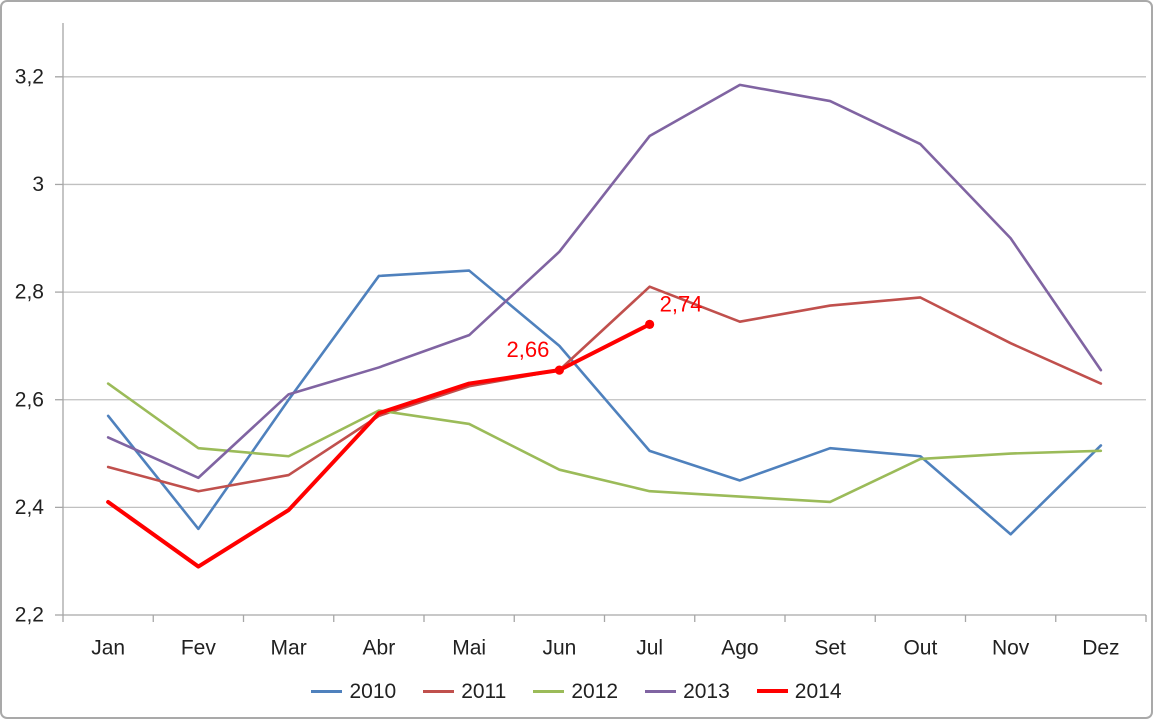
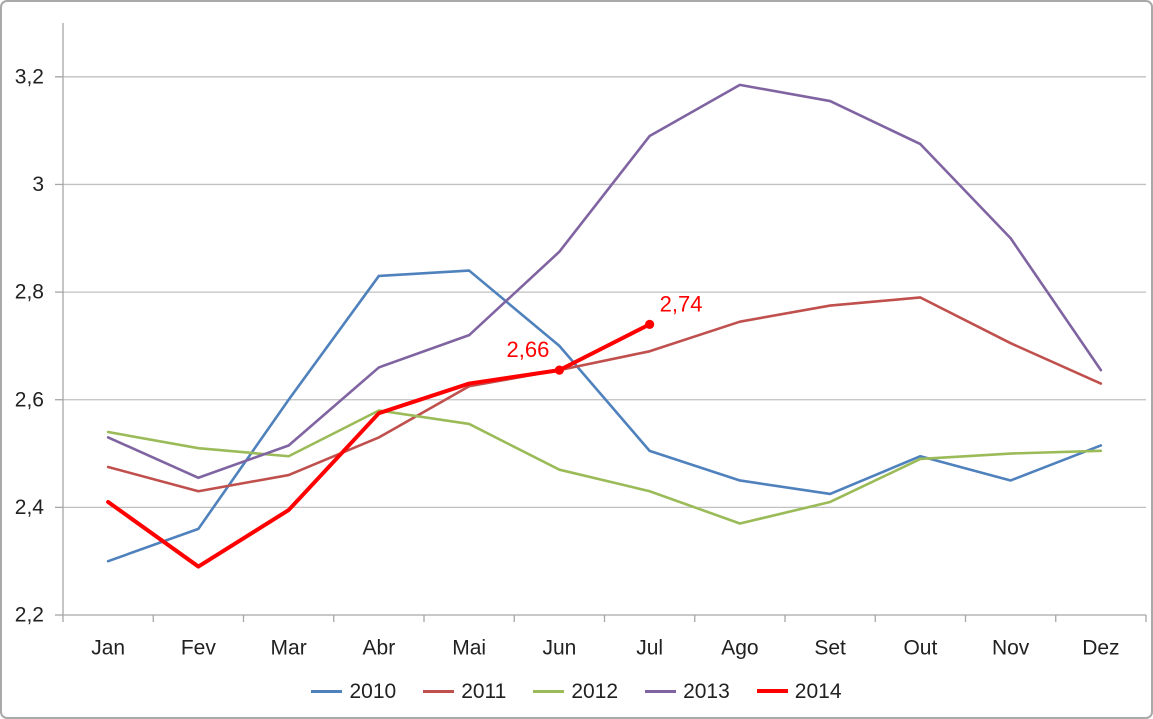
2010/Jan: 2,57 -> 2,30
2012/Jan: 2,63 -> 2,54
2013/Mar: 2,61 -> 2,52
2011/Abr: 2,57 -> 2,53
2011/Jul: 2,81 -> 2,69
2012/Ago: 2,42 -> 2,37
2010/Set: 2,51 -> 2,42
2010/Nov: 2,35 -> 2,45
